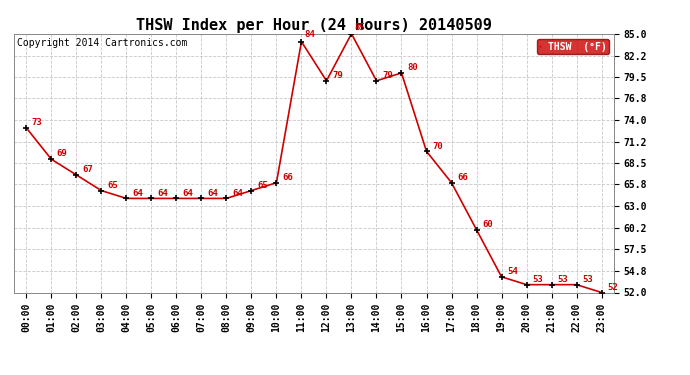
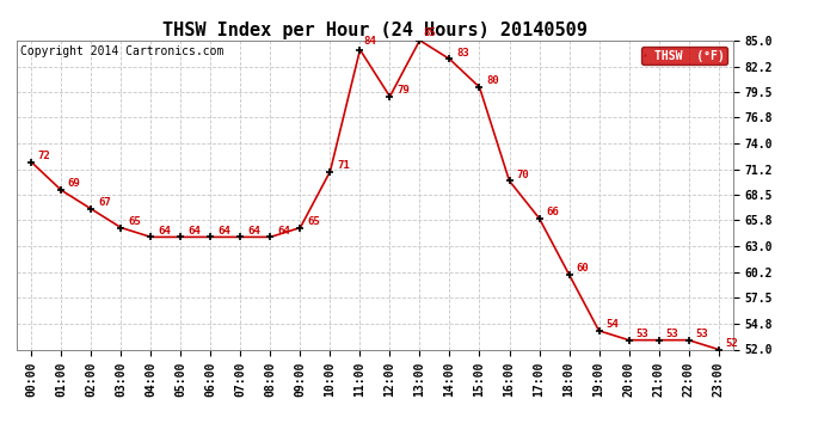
00:00: 73 -> 72
10:00: 66 -> 71
14:00: 79 -> 83
